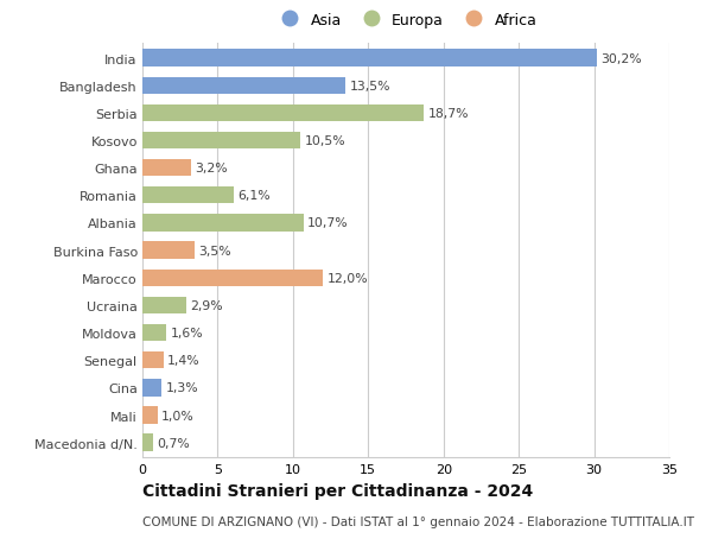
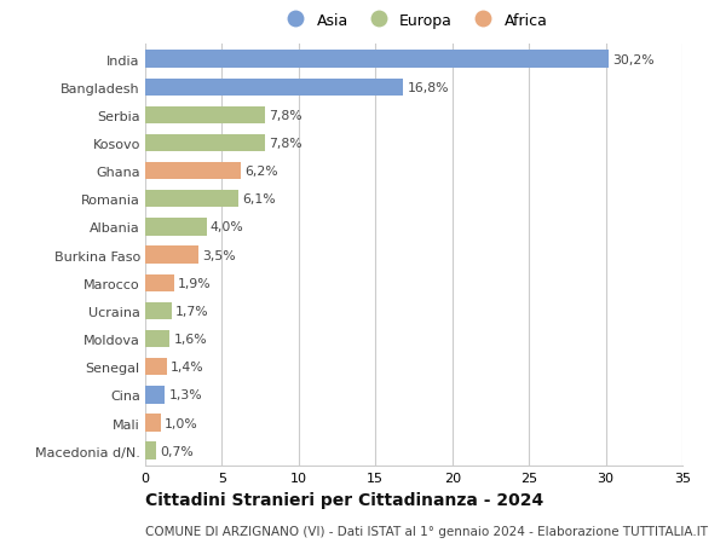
Bangladesh: 13,5% -> 16,8%
Serbia: 18,7% -> 7,8%
Kosovo: 10,5% -> 7,8%
Ghana: 3,2% -> 6,2%
Albania: 10,7% -> 4,0%
Marocco: 12,0% -> 1,9%
Ucraina: 2,9% -> 1,7%
